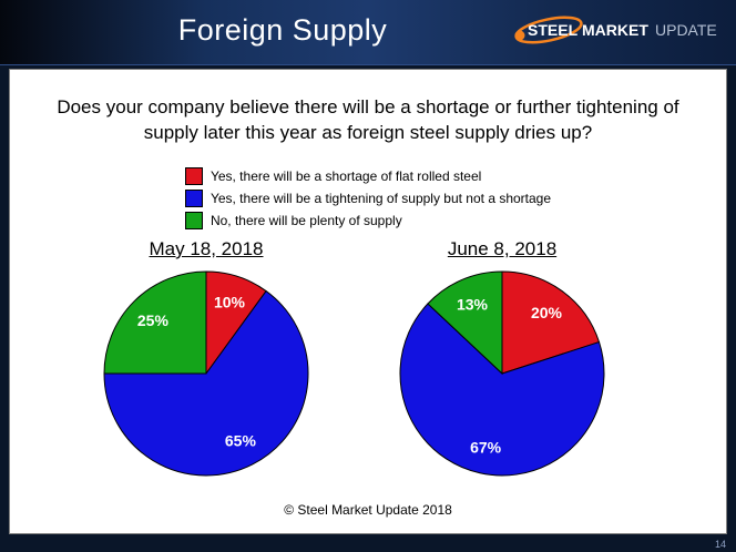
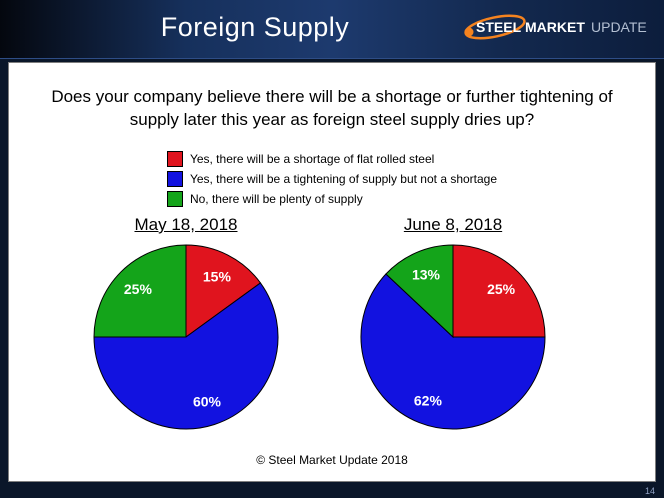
May 18, 2018/Yes, there will be a shortage of flat rolled steel: 10% -> 15%
May 18, 2018/Yes, there will be a tightening of supply but not a shortage: 65% -> 60%
June 8, 2018/Yes, there will be a shortage of flat rolled steel: 20% -> 25%
June 8, 2018/Yes, there will be a tightening of supply but not a shortage: 67% -> 62%
